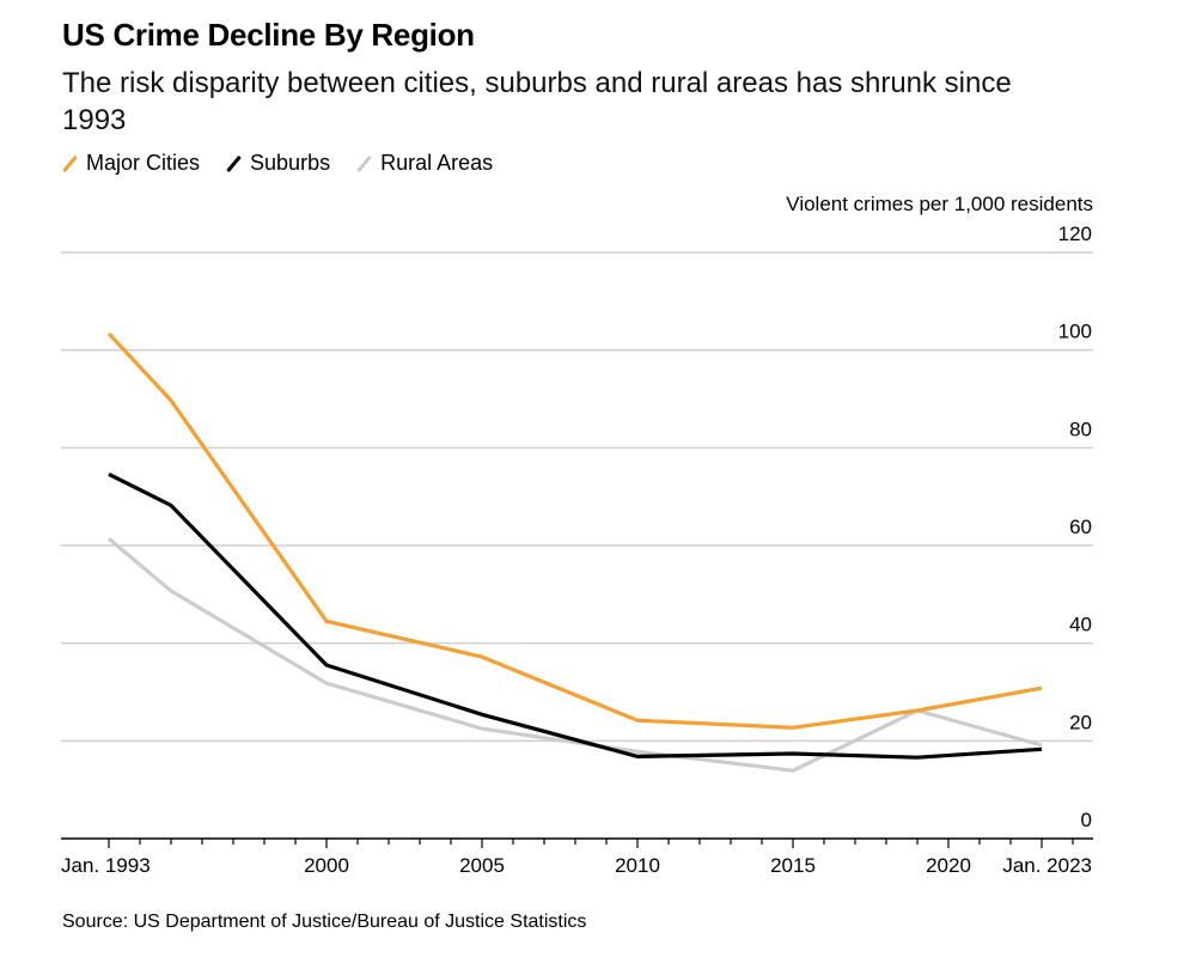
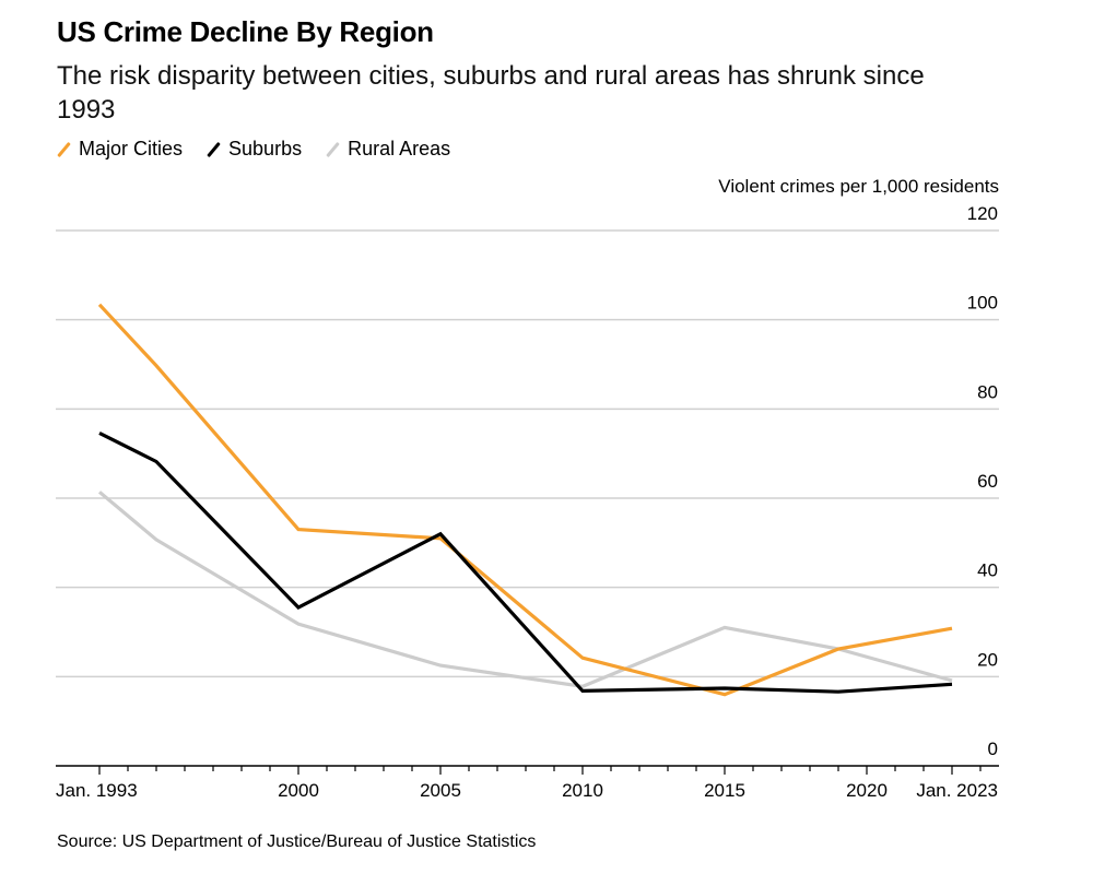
Major Cities/2000: 44 -> 53
Major Cities/2005: 37 -> 51
Suburbs/2005: 25 -> 52
Major Cities/2015: 23 -> 16
Rural Areas/2015: 14 -> 31
